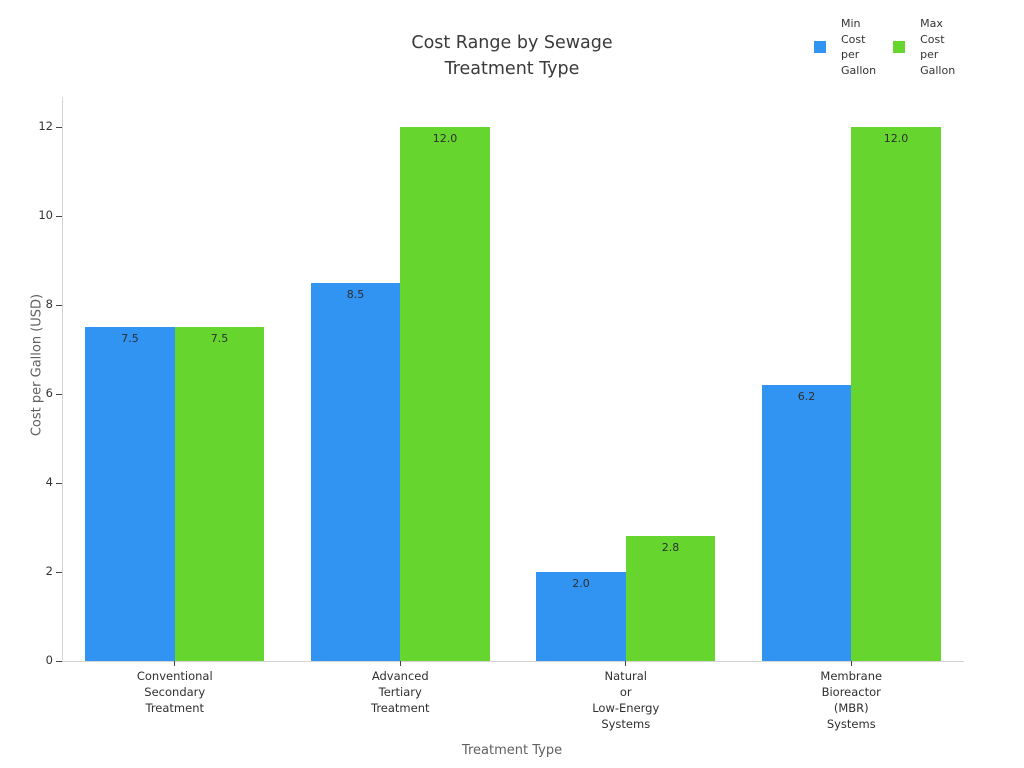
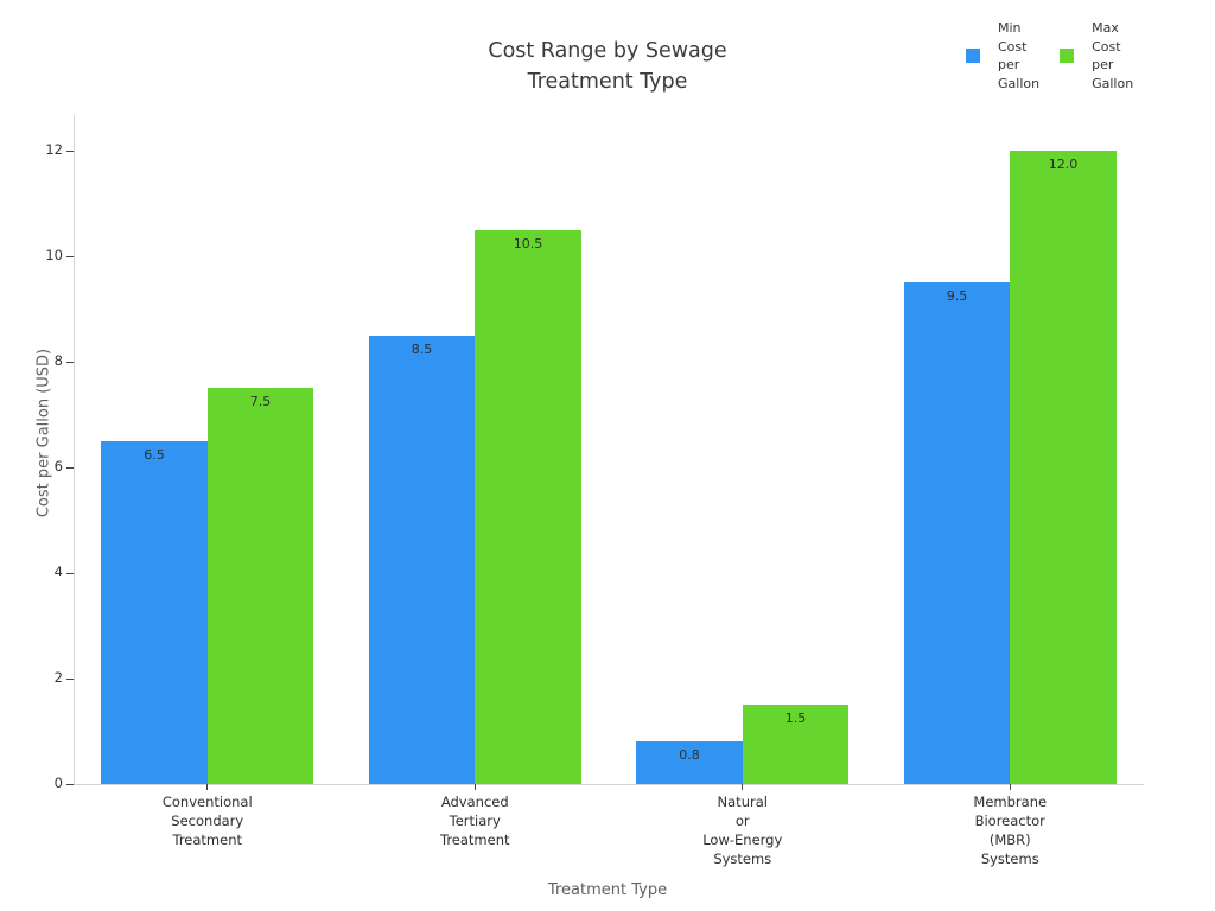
Min Cost per Gallon/Conventional Secondary Treatment: 7.5 -> 6.5
Max Cost per Gallon/Advanced Tertiary Treatment: 12.0 -> 10.5
Min Cost per Gallon/Natural or Low-Energy Systems: 2.0 -> 0.8
Max Cost per Gallon/Natural or Low-Energy Systems: 2.8 -> 1.5
Min Cost per Gallon/Membrane Bioreactor (MBR) Systems: 6.2 -> 9.5
